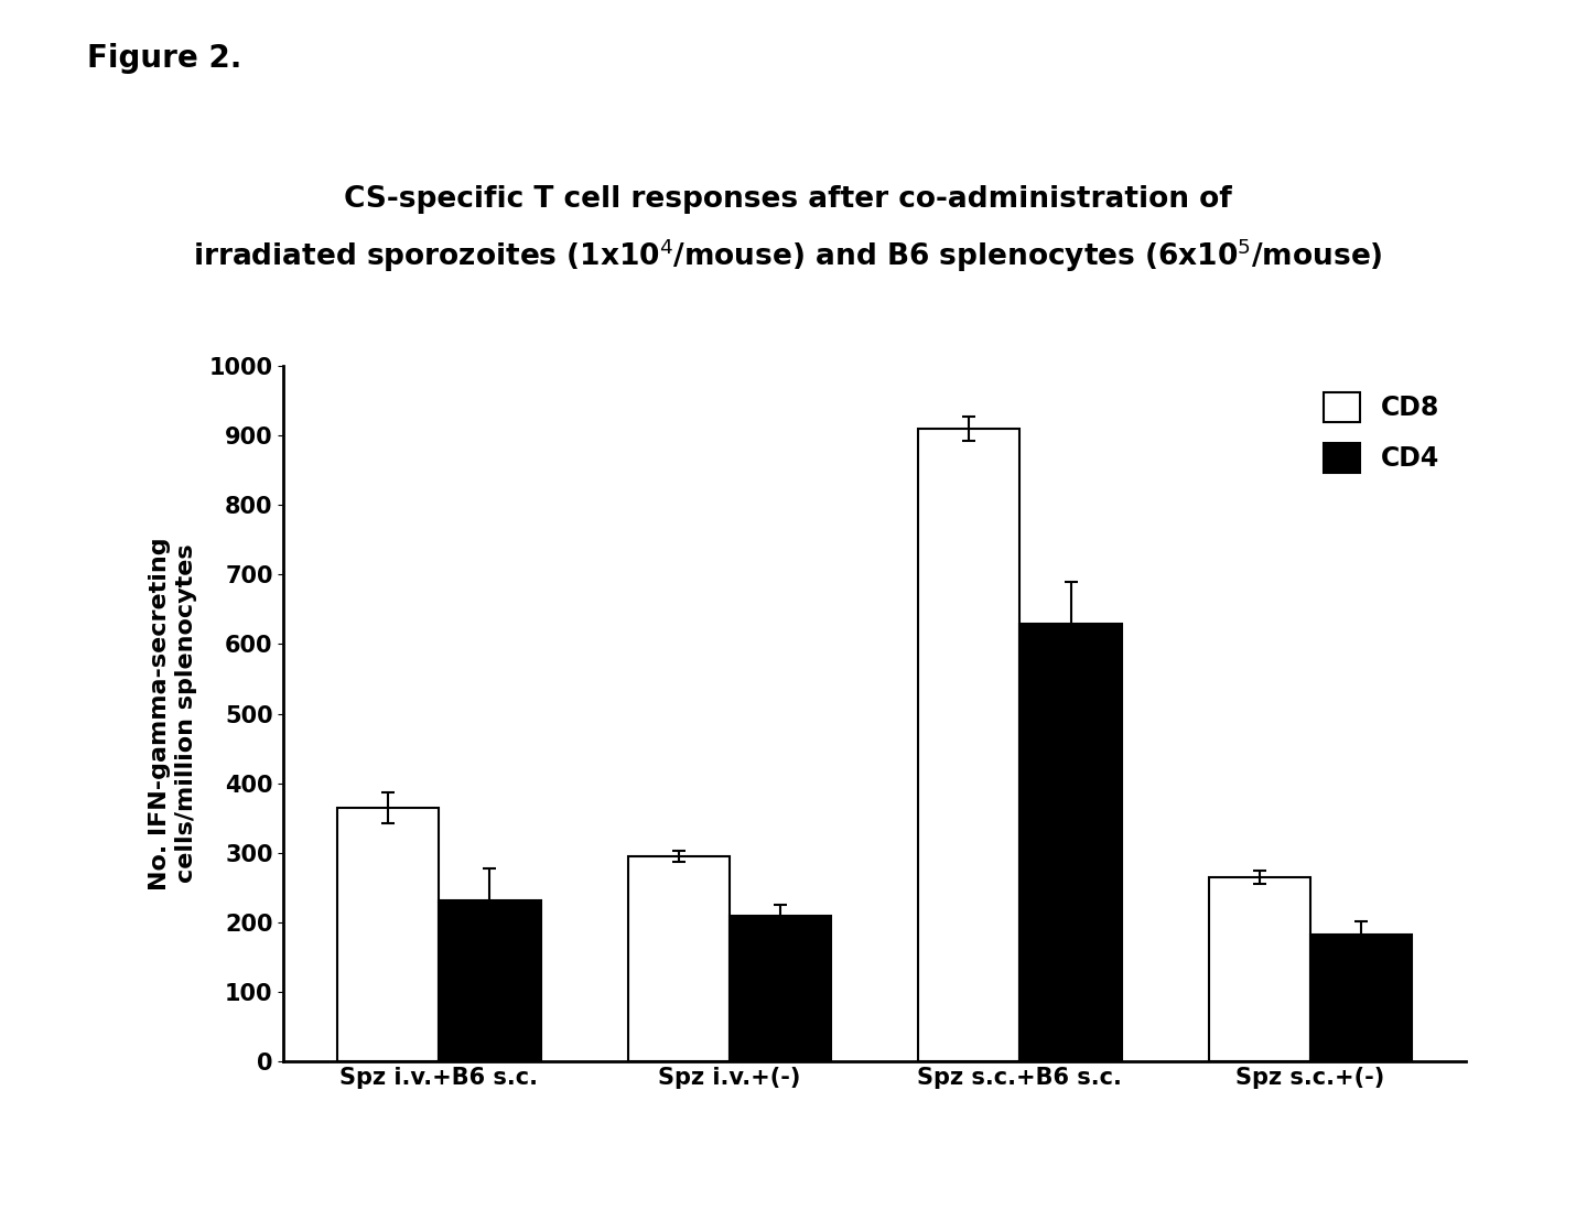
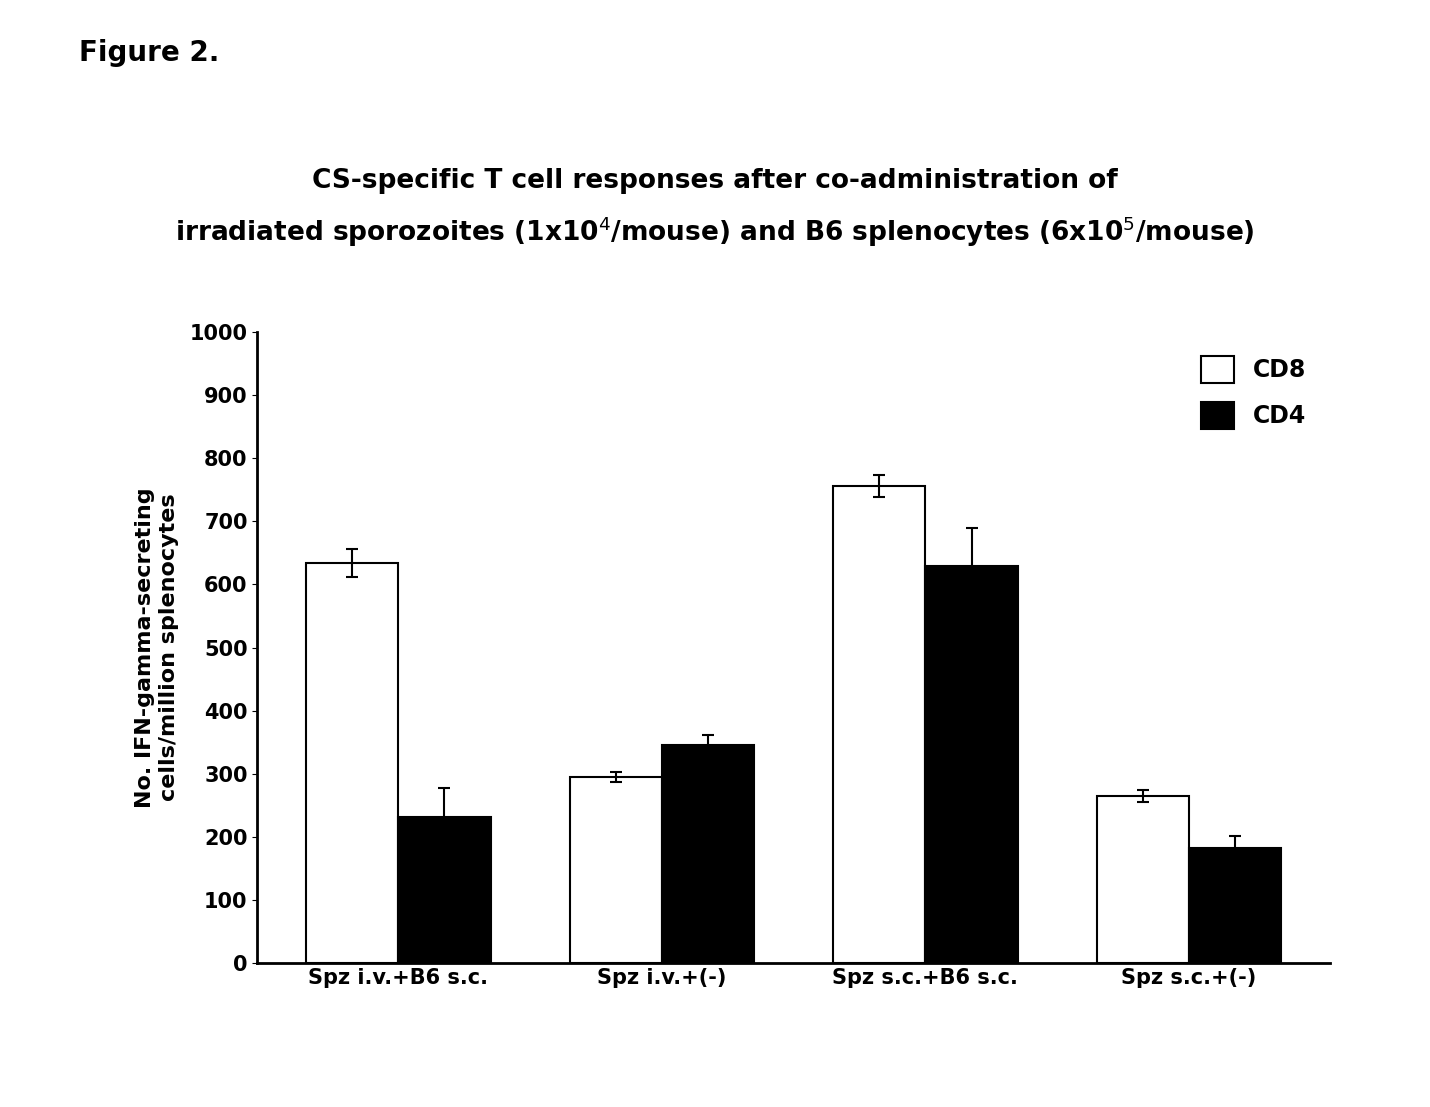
CD8/Spz i.v.+B6 s.c.: 365 -> 634
CD4/Spz i.v.+(-): 210 -> 346
CD8/Spz s.c.+B6 s.c.: 910 -> 756
